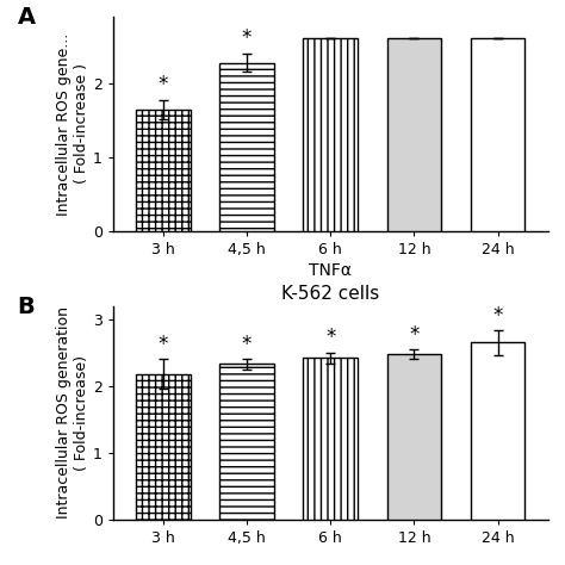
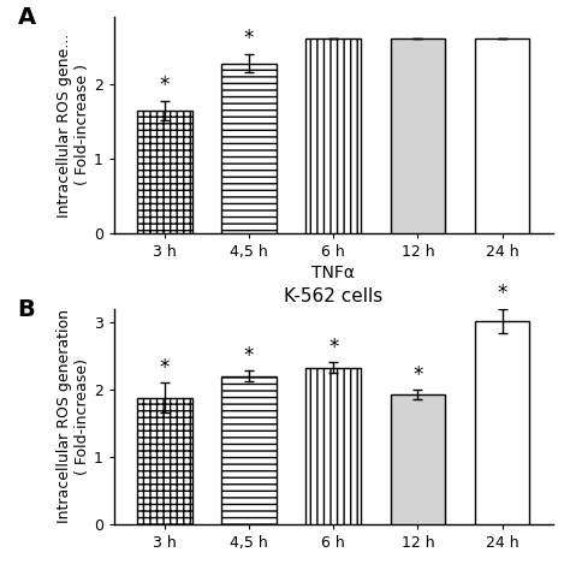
K-562 cells/3 h: 2.18 -> 1.88
K-562 cells/4,5 h: 2.33 -> 2.20
K-562 cells/6 h: 2.42 -> 2.32
K-562 cells/12 h: 2.48 -> 1.92
K-562 cells/24 h: 2.65 -> 3.02
